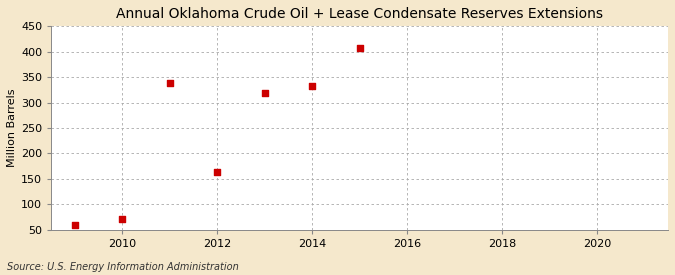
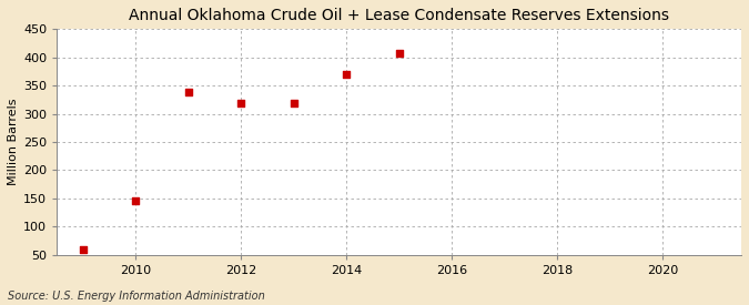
2010: 72 -> 145
2012: 164 -> 318
2014: 332 -> 370
